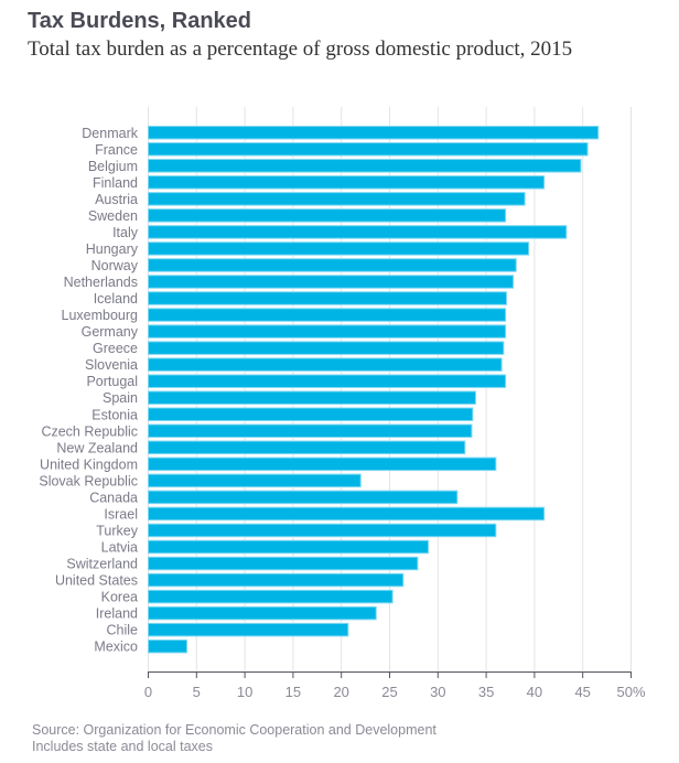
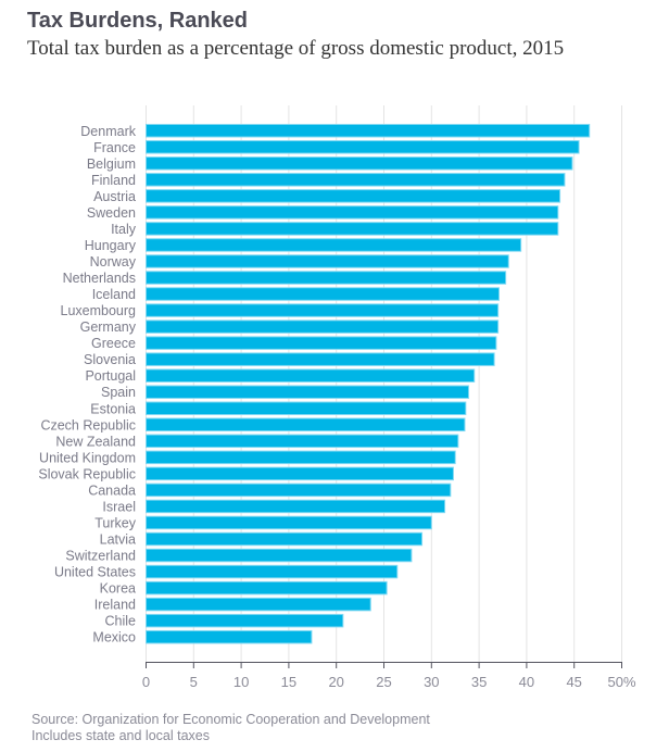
Finland: 41% -> 44%
Austria: 39% -> 44%
Sweden: 37% -> 43%
Portugal: 37% -> 34%
United Kingdom: 36% -> 32%
Slovak Republic: 22% -> 32%
Israel: 41% -> 31%
Turkey: 36% -> 30%
Mexico: 4% -> 17%
